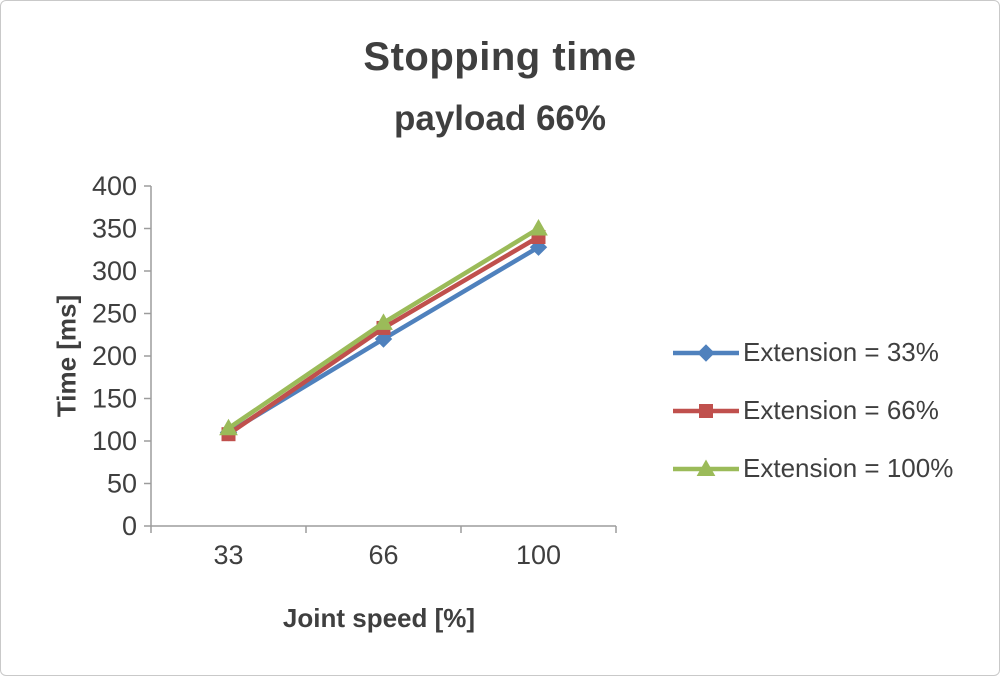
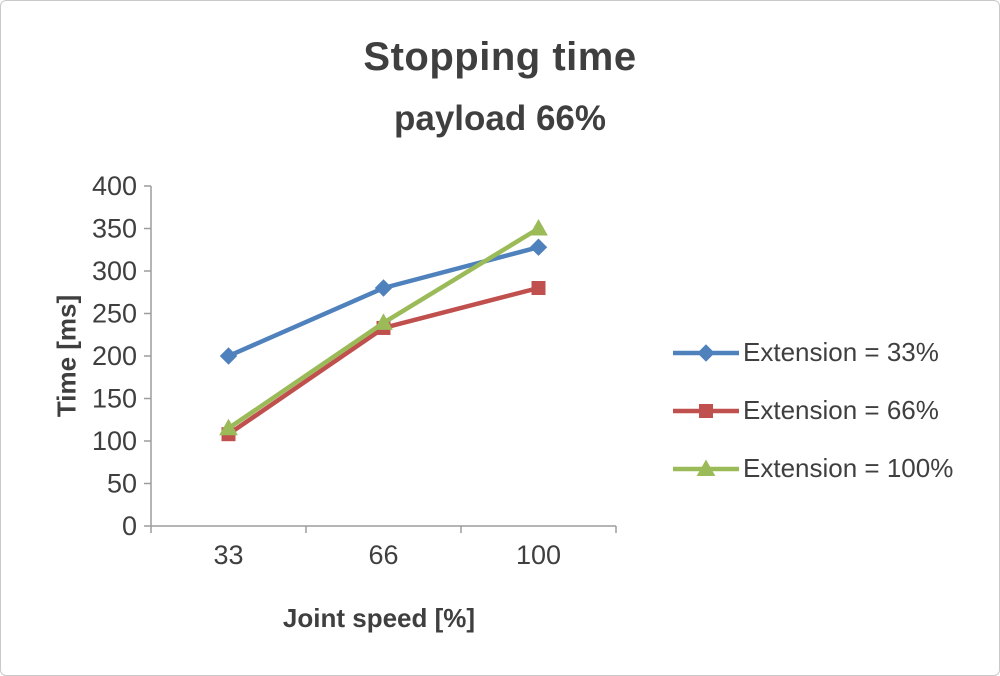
Extension = 33%/33: 110 -> 200
Extension = 33%/66: 220 -> 280
Extension = 66%/100: 340 -> 280
